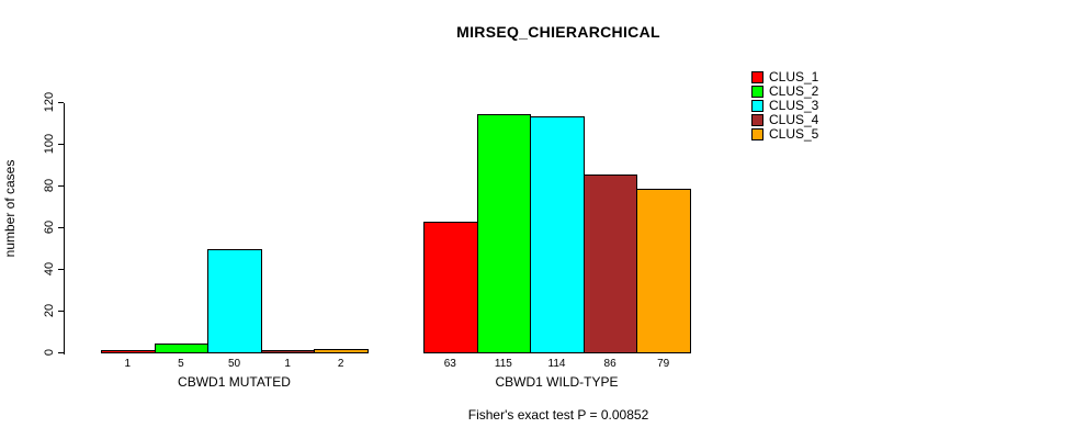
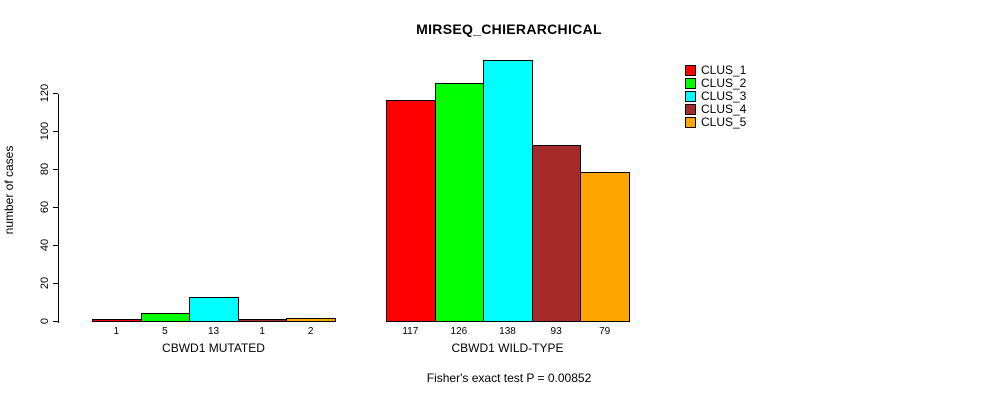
CLUS_3/CBWD1 MUTATED: 50 -> 13
CLUS_1/CBWD1 WILD-TYPE: 63 -> 117
CLUS_2/CBWD1 WILD-TYPE: 115 -> 126
CLUS_3/CBWD1 WILD-TYPE: 114 -> 138
CLUS_4/CBWD1 WILD-TYPE: 86 -> 93
